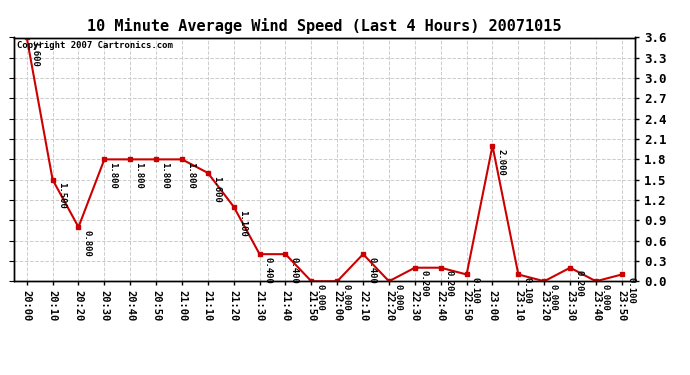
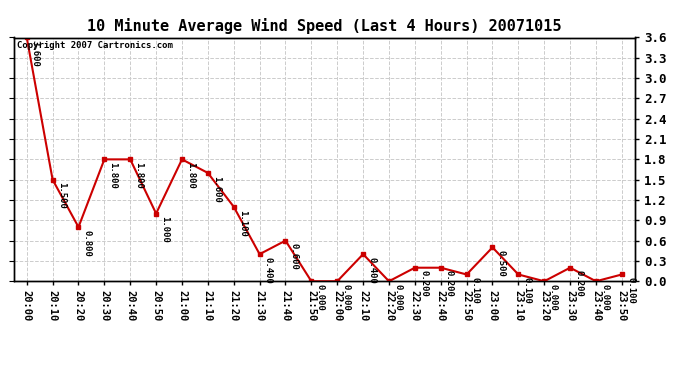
20:50: 1.800 -> 1.000
21:40: 0.400 -> 0.600
23:00: 2.000 -> 0.500
